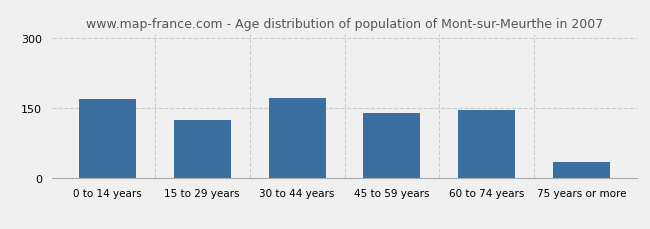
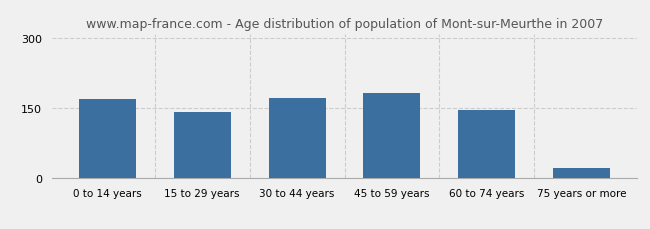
15 to 29 years: 125 -> 143
45 to 59 years: 140 -> 182
75 years or more: 35 -> 22
